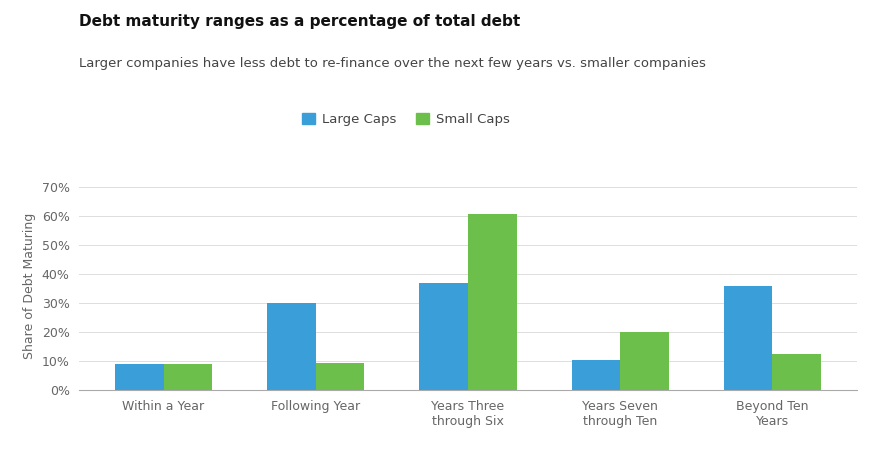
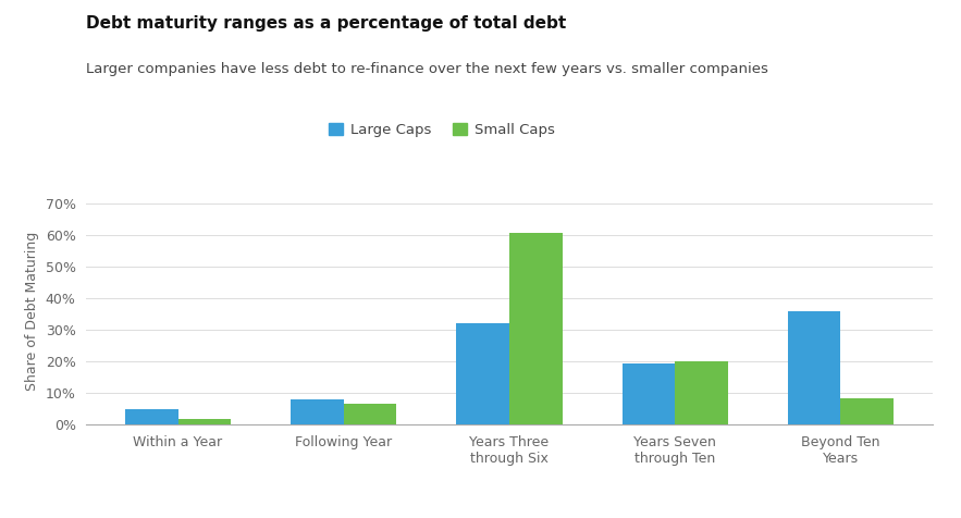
Large Caps/Within a Year: 9.0% -> 5.0%
Small Caps/Within a Year: 9.0% -> 2.0%
Large Caps/Following Year: 30.0% -> 8.0%
Small Caps/Following Year: 9.5% -> 6.5%
Large Caps/Years Three through Six: 37.0% -> 32.0%
Large Caps/Years Seven through Ten: 10.5% -> 19.5%
Small Caps/Beyond Ten Years: 12.5% -> 8.5%
